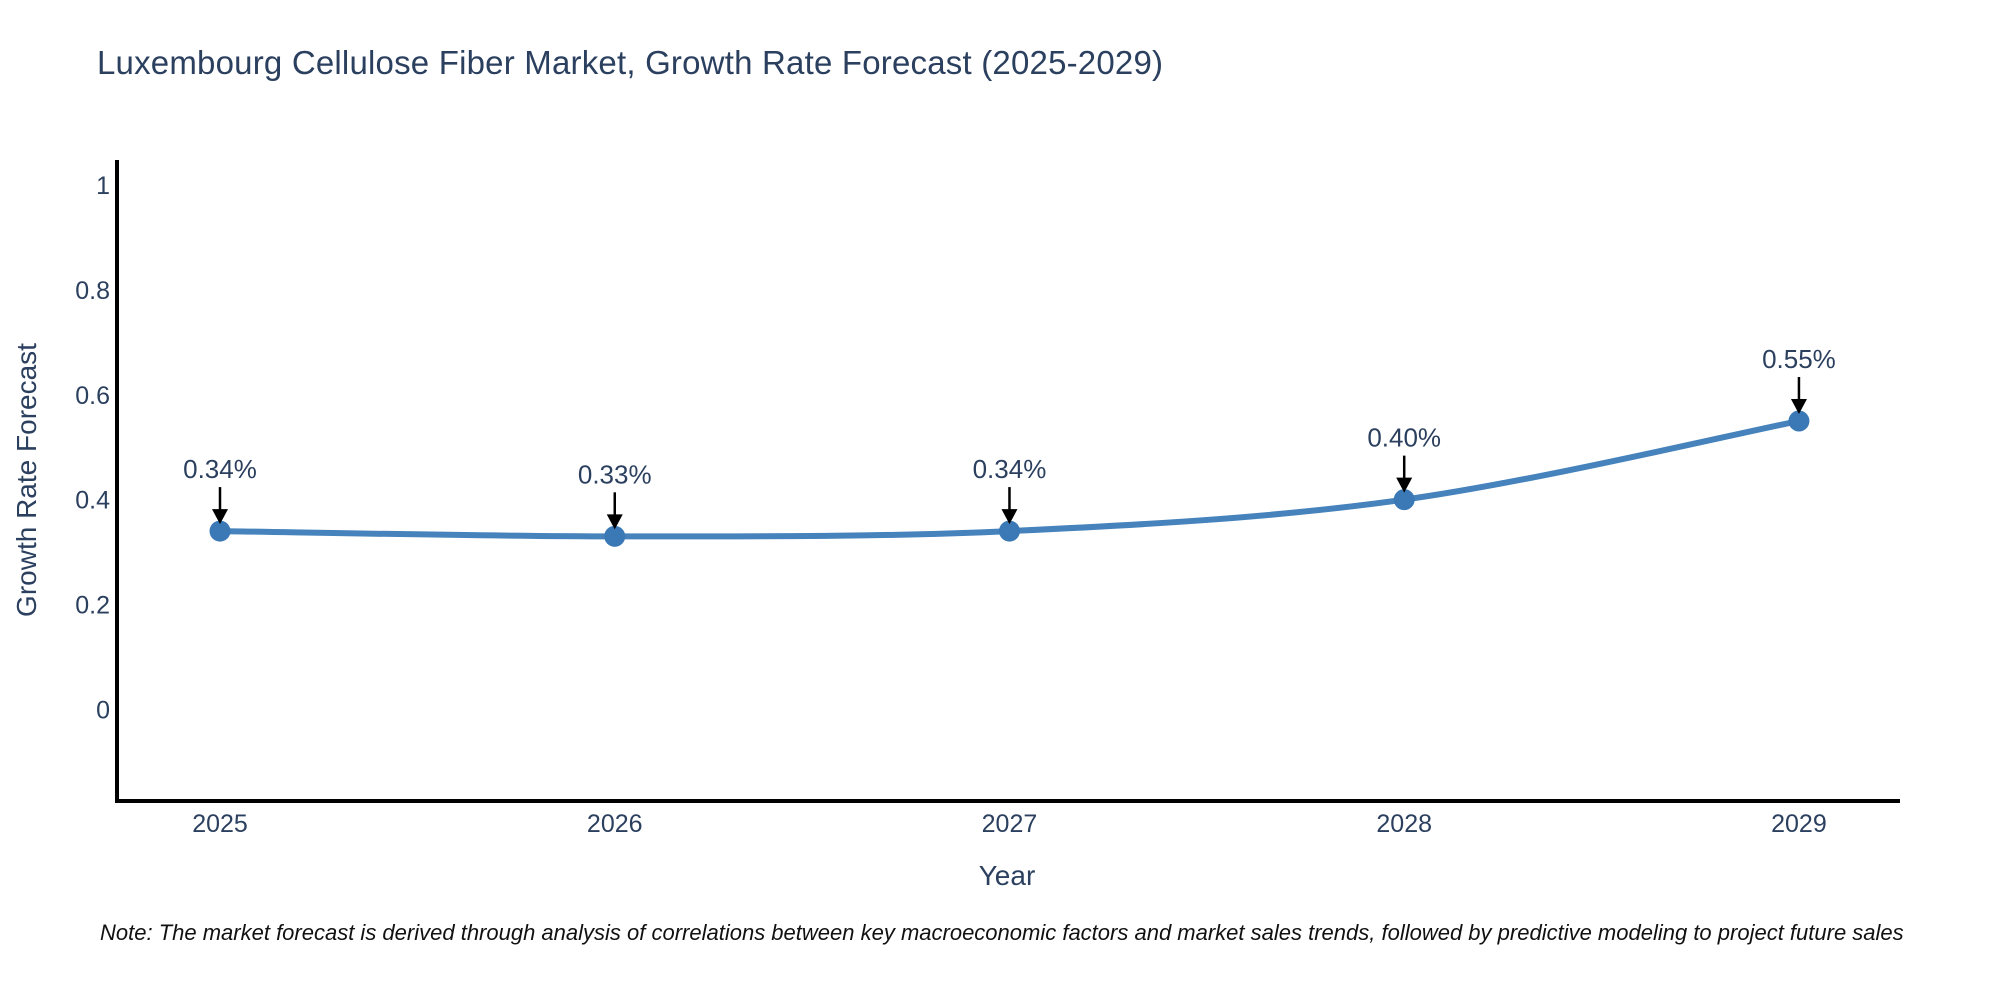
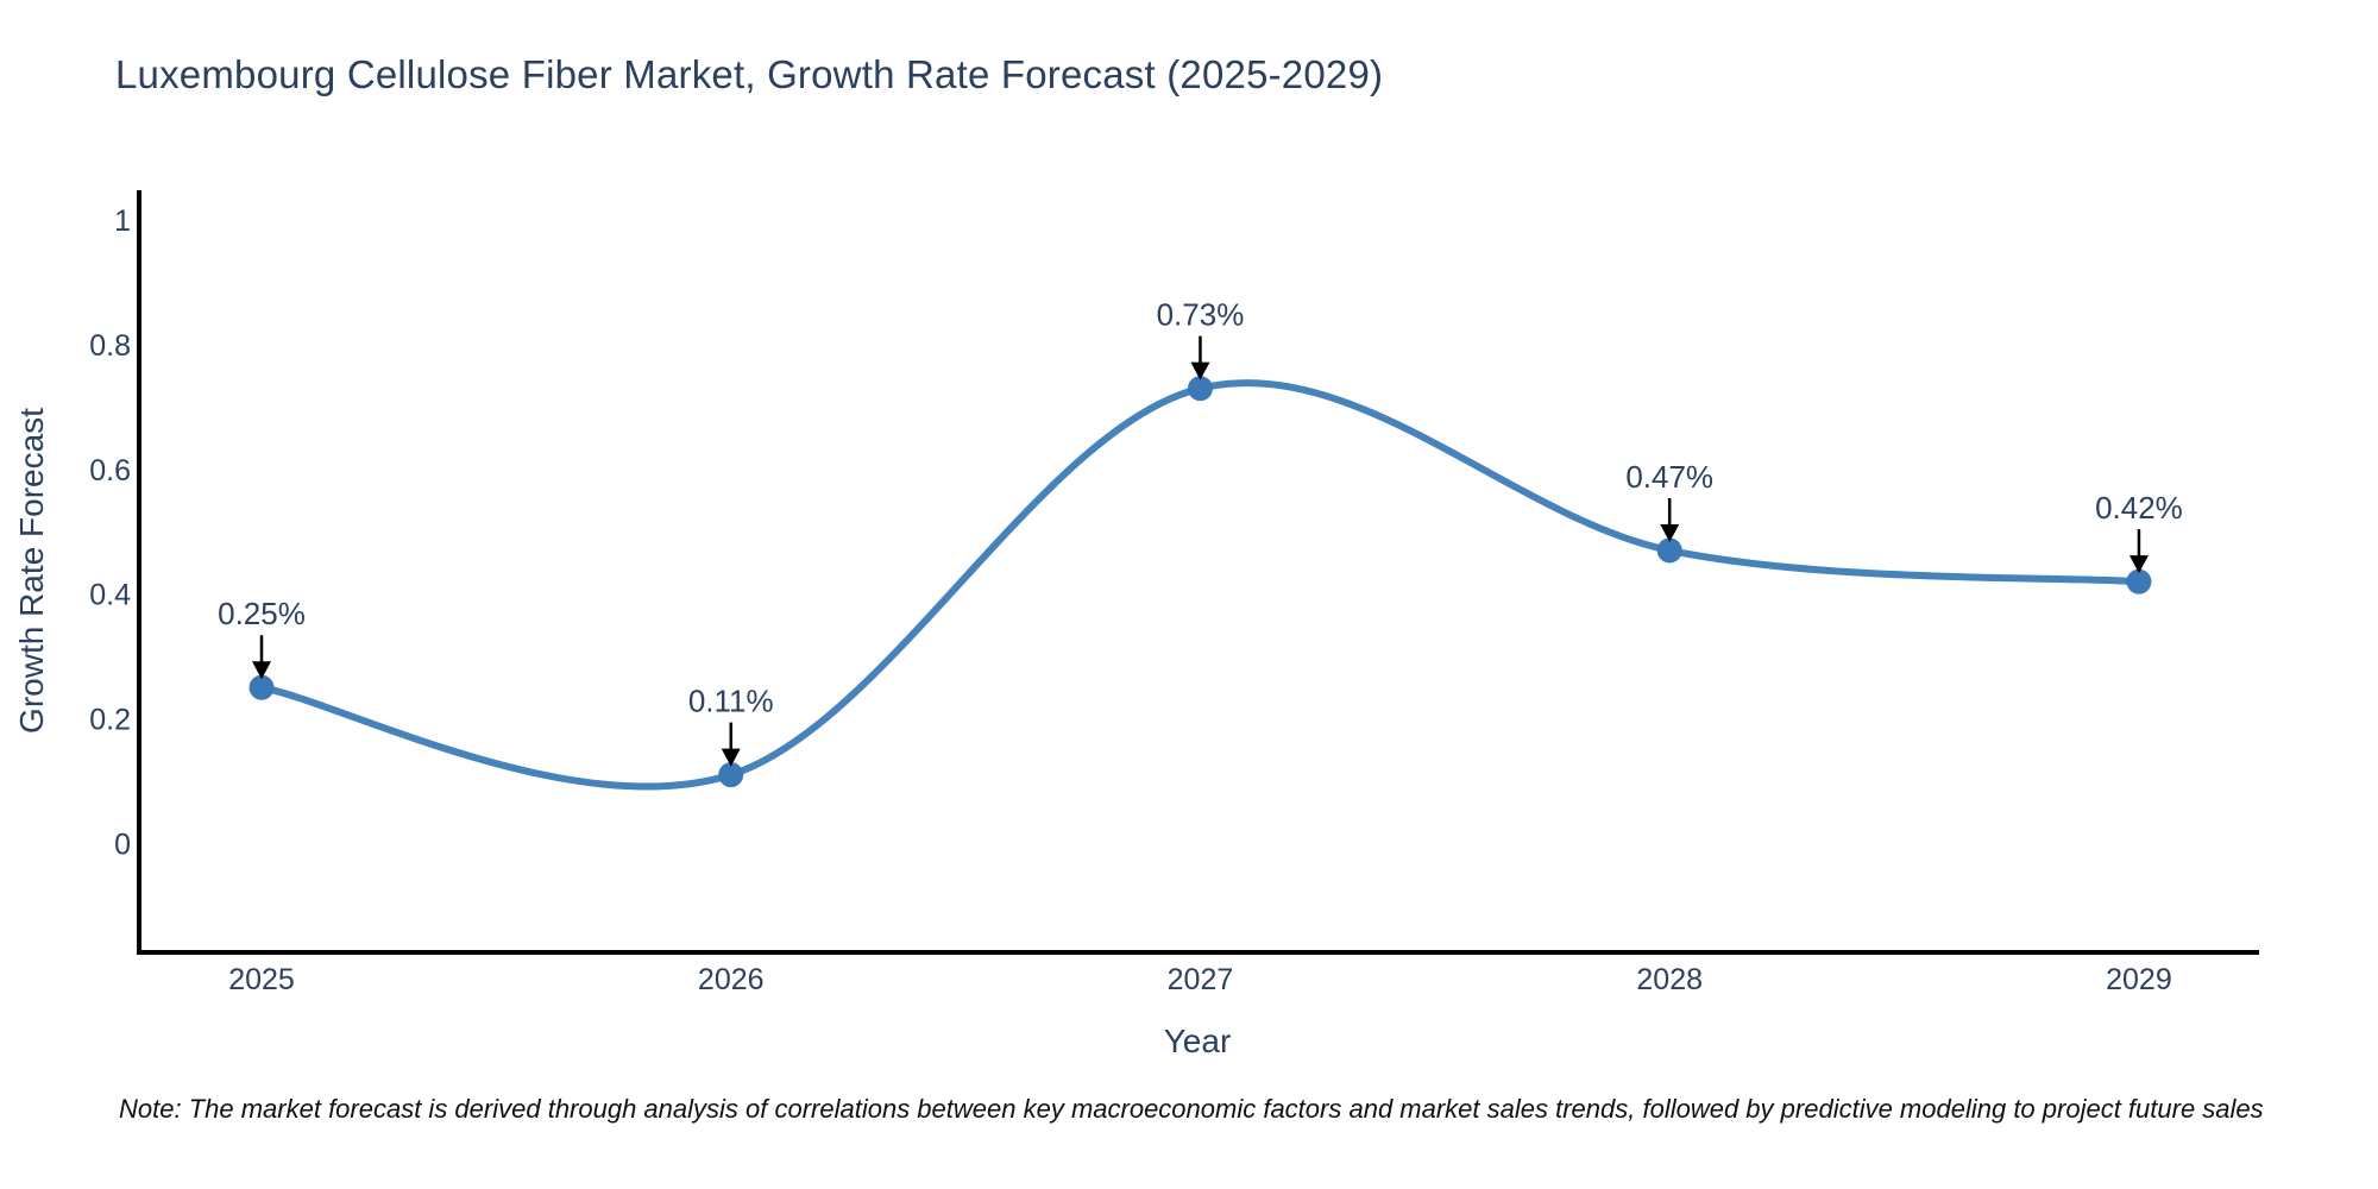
2025: 0.34% -> 0.25%
2026: 0.33% -> 0.11%
2027: 0.34% -> 0.73%
2028: 0.40% -> 0.47%
2029: 0.55% -> 0.42%
